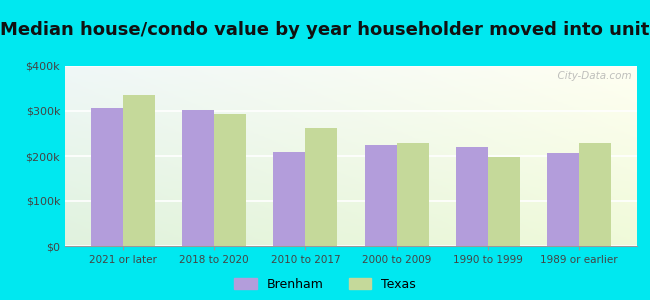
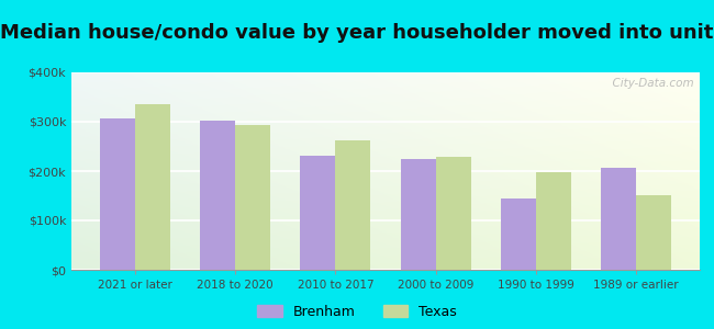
Brenham/2010 to 2017: $210k -> $232k
Brenham/1990 to 1999: $220k -> $145k
Texas/1989 or earlier: $230k -> $152k
